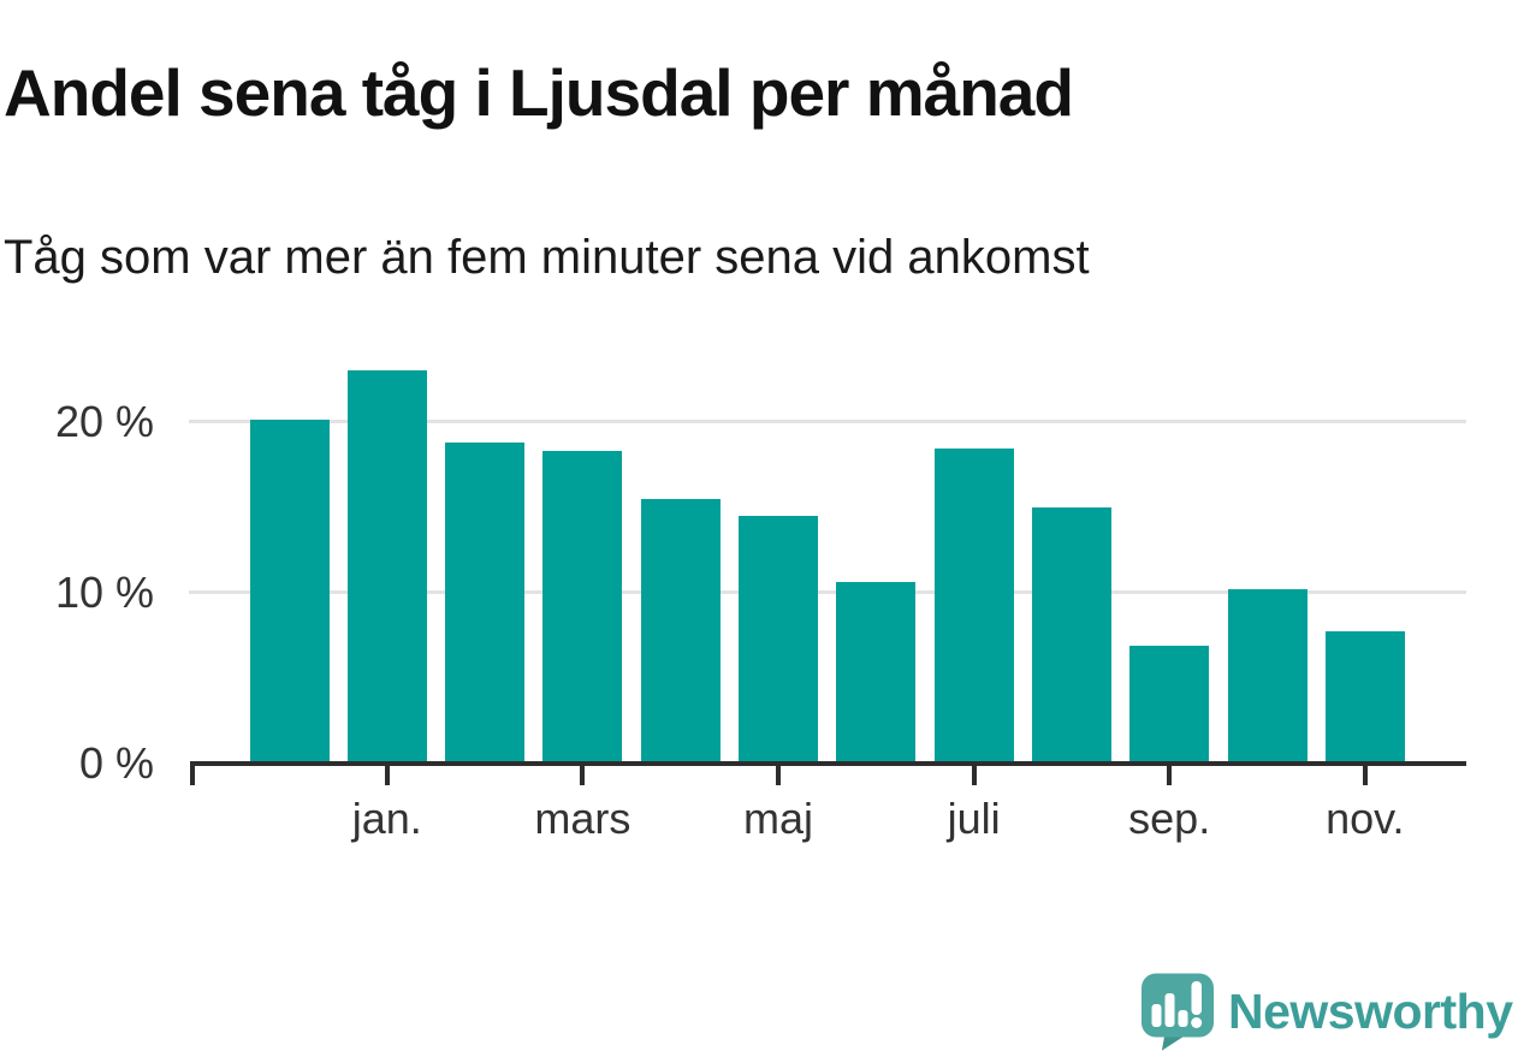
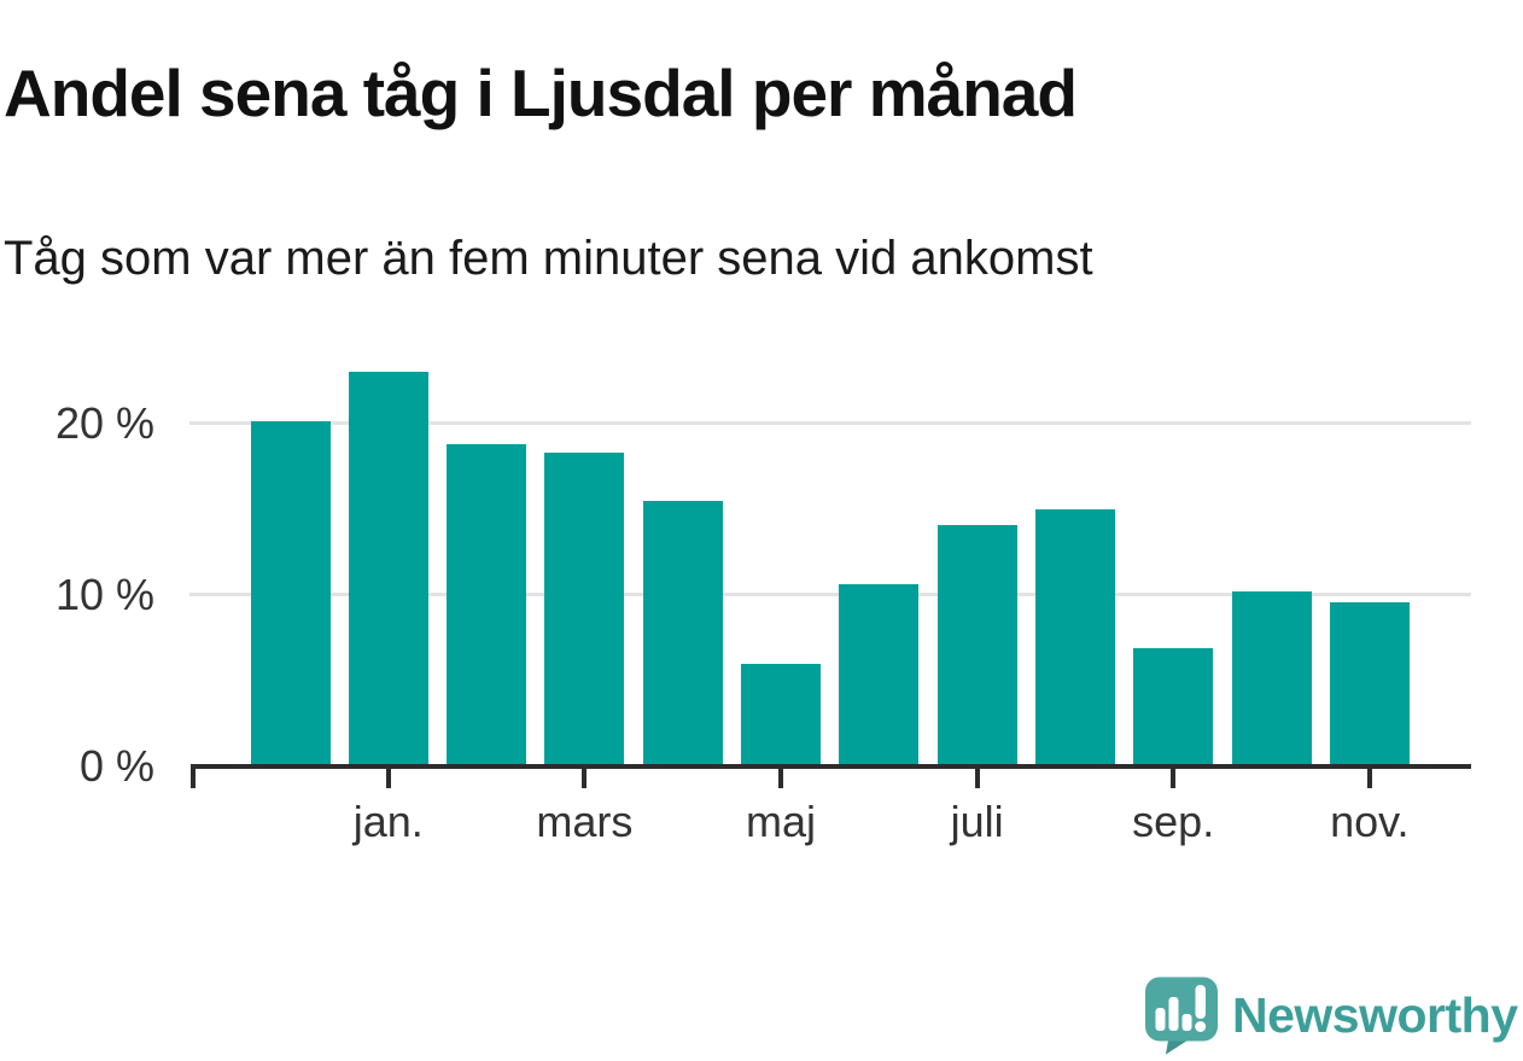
maj: 14.4% -> 5.9%
juli: 18.4% -> 14.0%
nov.: 7.6% -> 9.5%
